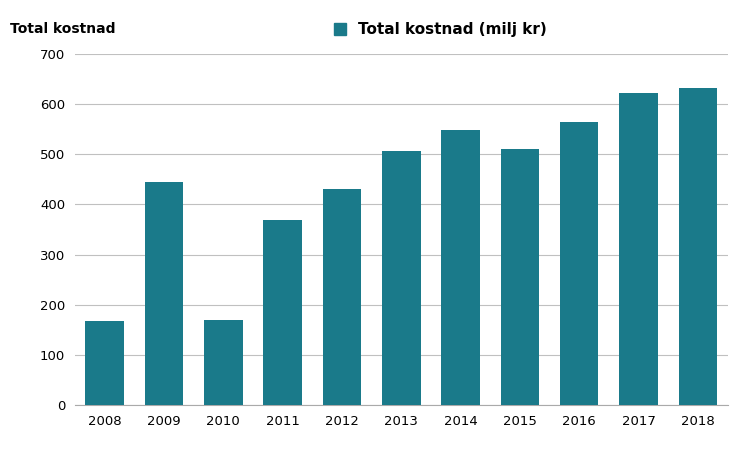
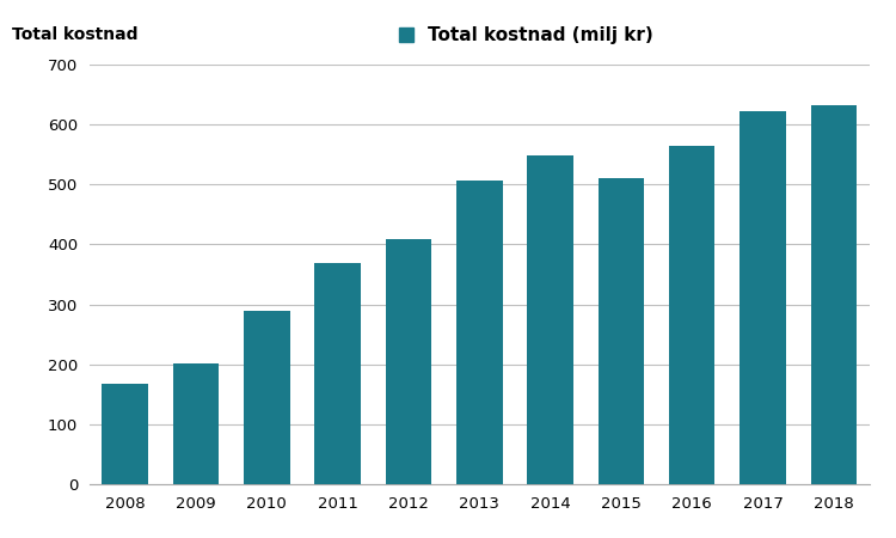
2009: 444 -> 201
2010: 170 -> 289
2012: 430 -> 408
